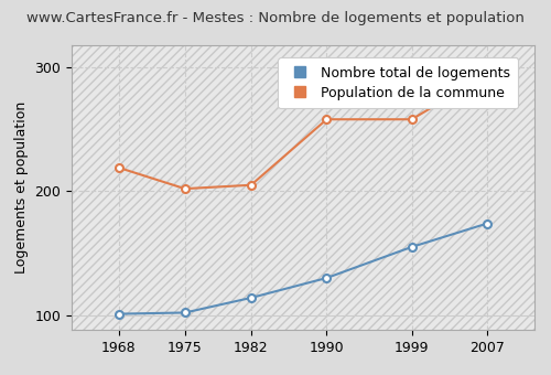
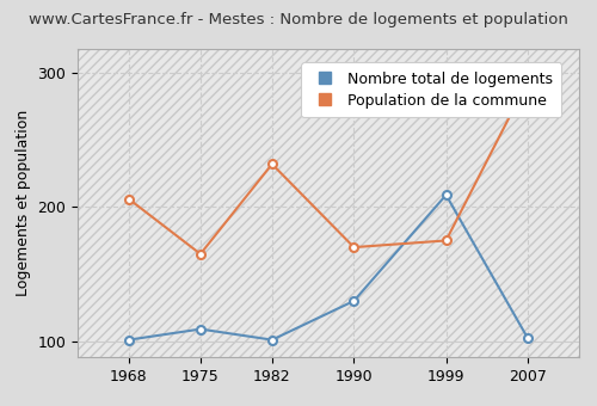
Population de la commune/1968: 219 -> 206
Nombre total de logements/1975: 102 -> 109
Population de la commune/1975: 202 -> 165
Nombre total de logements/1982: 114 -> 101
Population de la commune/1982: 205 -> 232
Population de la commune/1990: 258 -> 170
Nombre total de logements/1999: 155 -> 209
Population de la commune/1999: 258 -> 175
Nombre total de logements/2007: 174 -> 102
